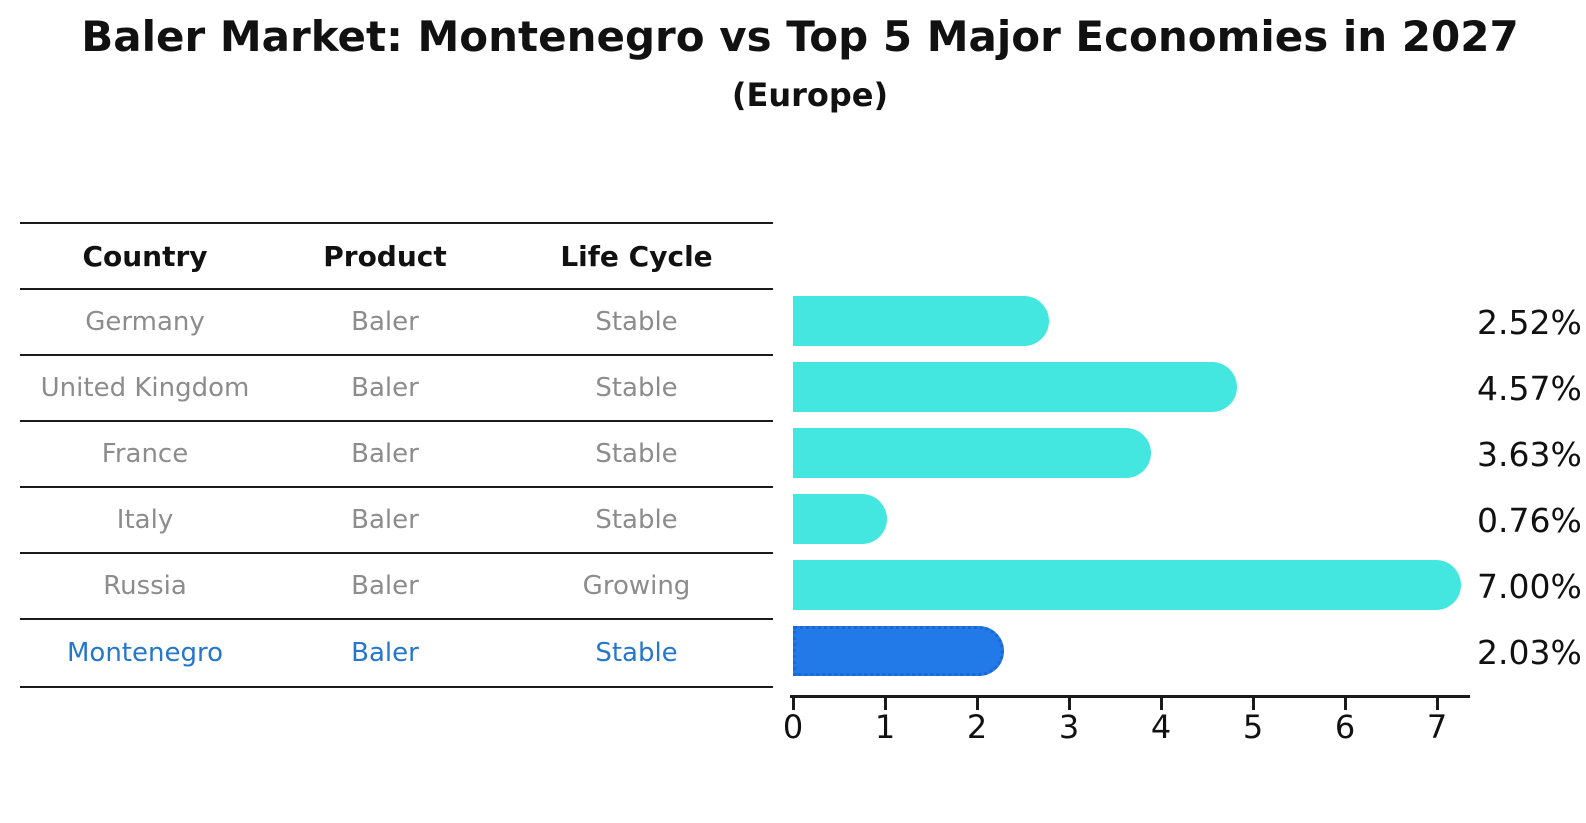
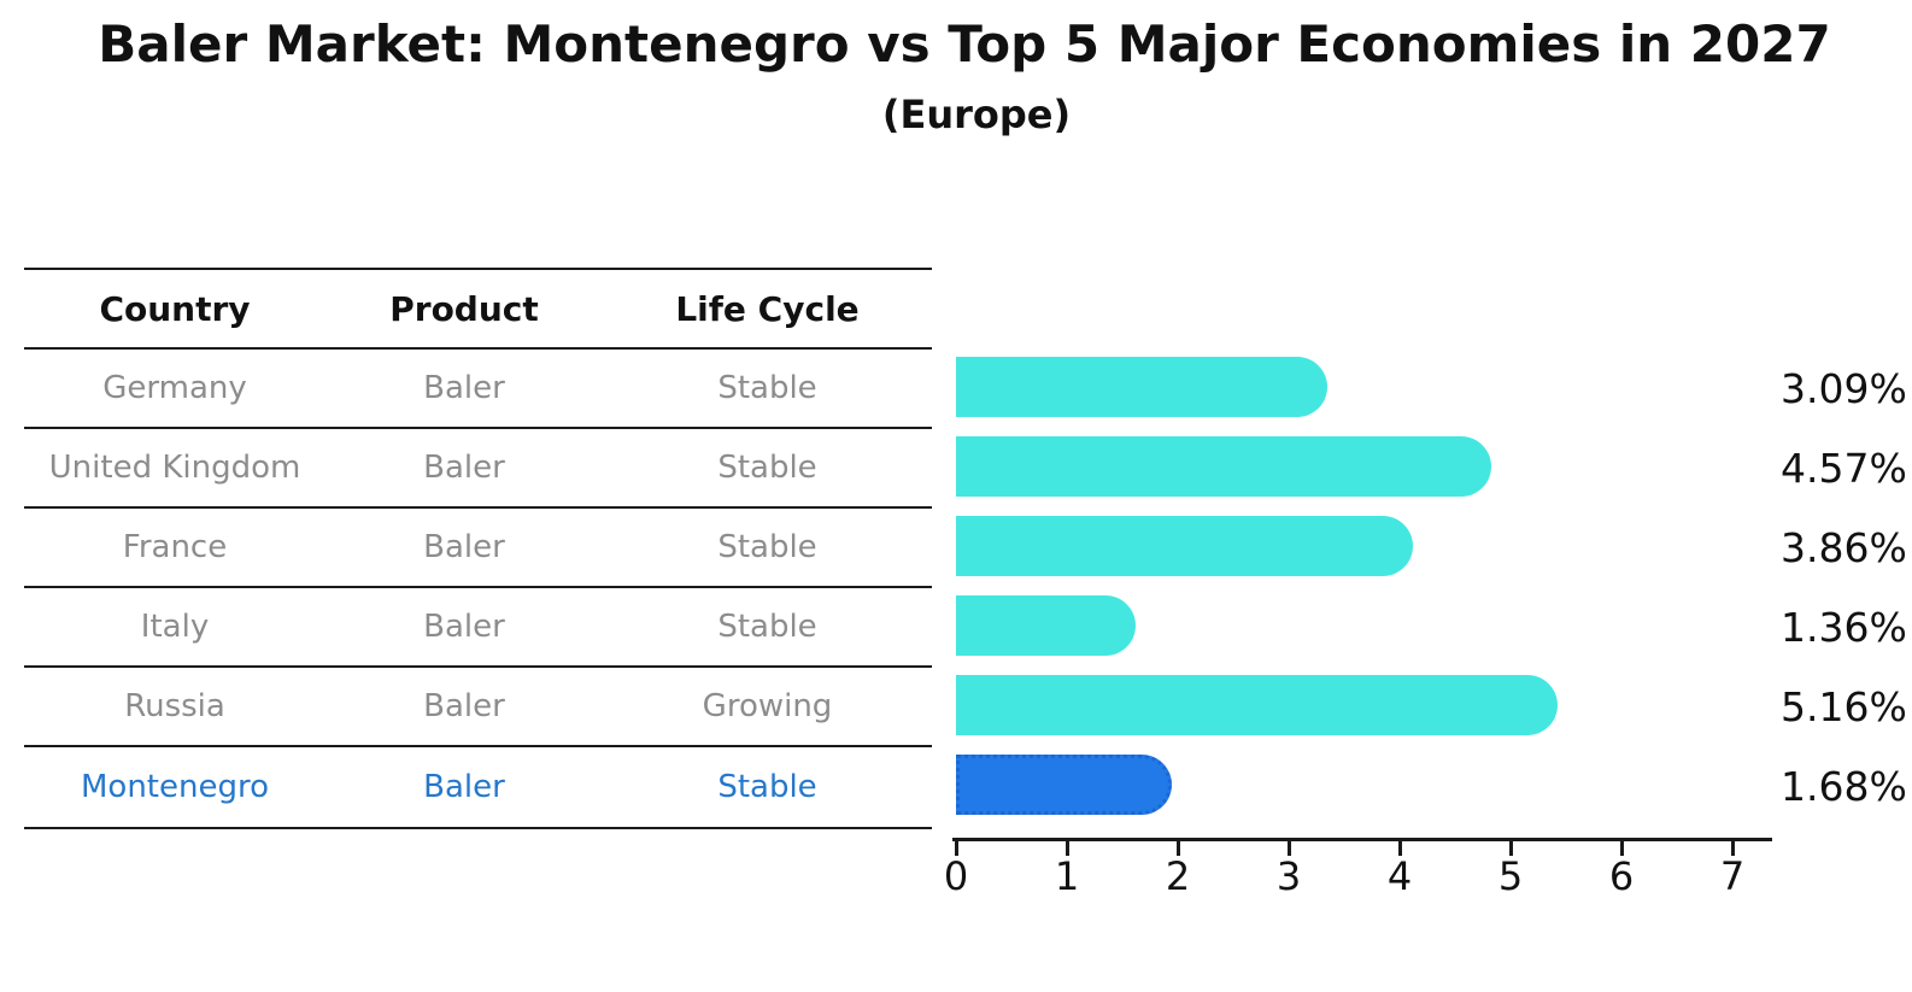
Germany: 2.52% -> 3.09%
France: 3.63% -> 3.86%
Italy: 0.76% -> 1.36%
Russia: 7.00% -> 5.16%
Montenegro: 2.03% -> 1.68%
